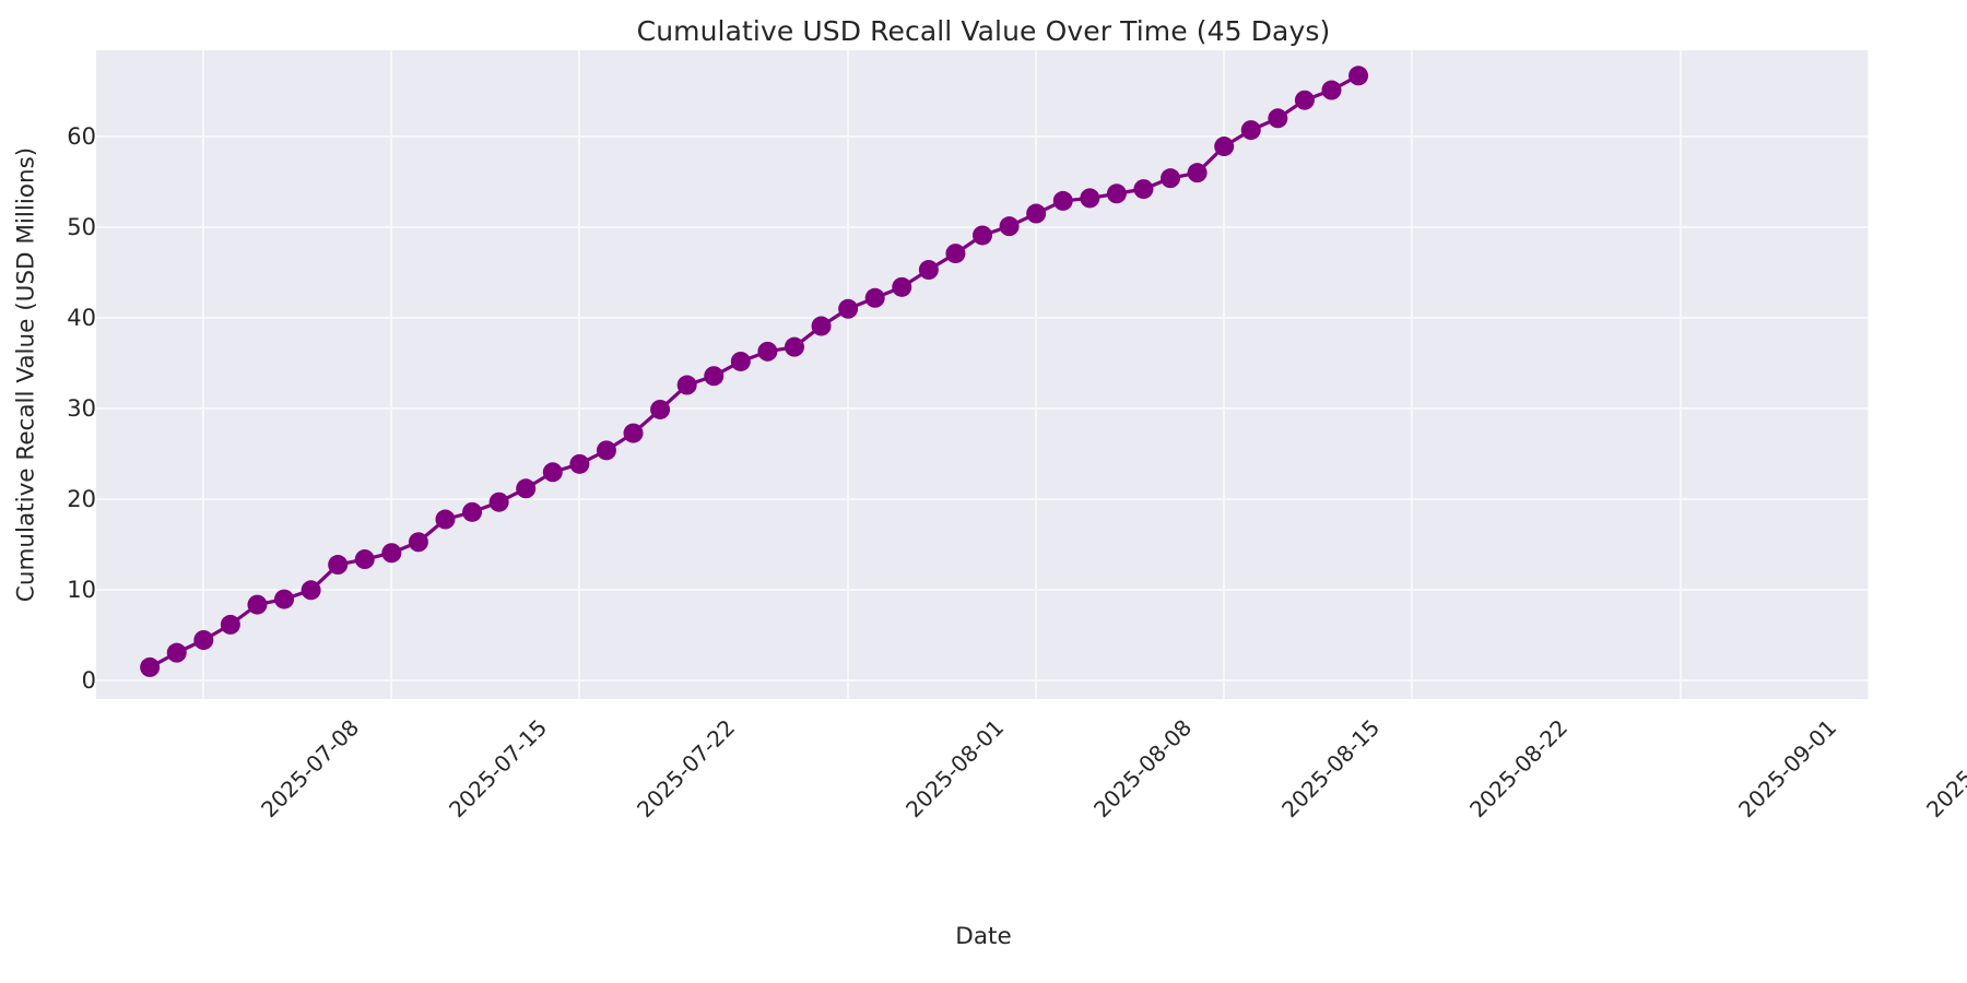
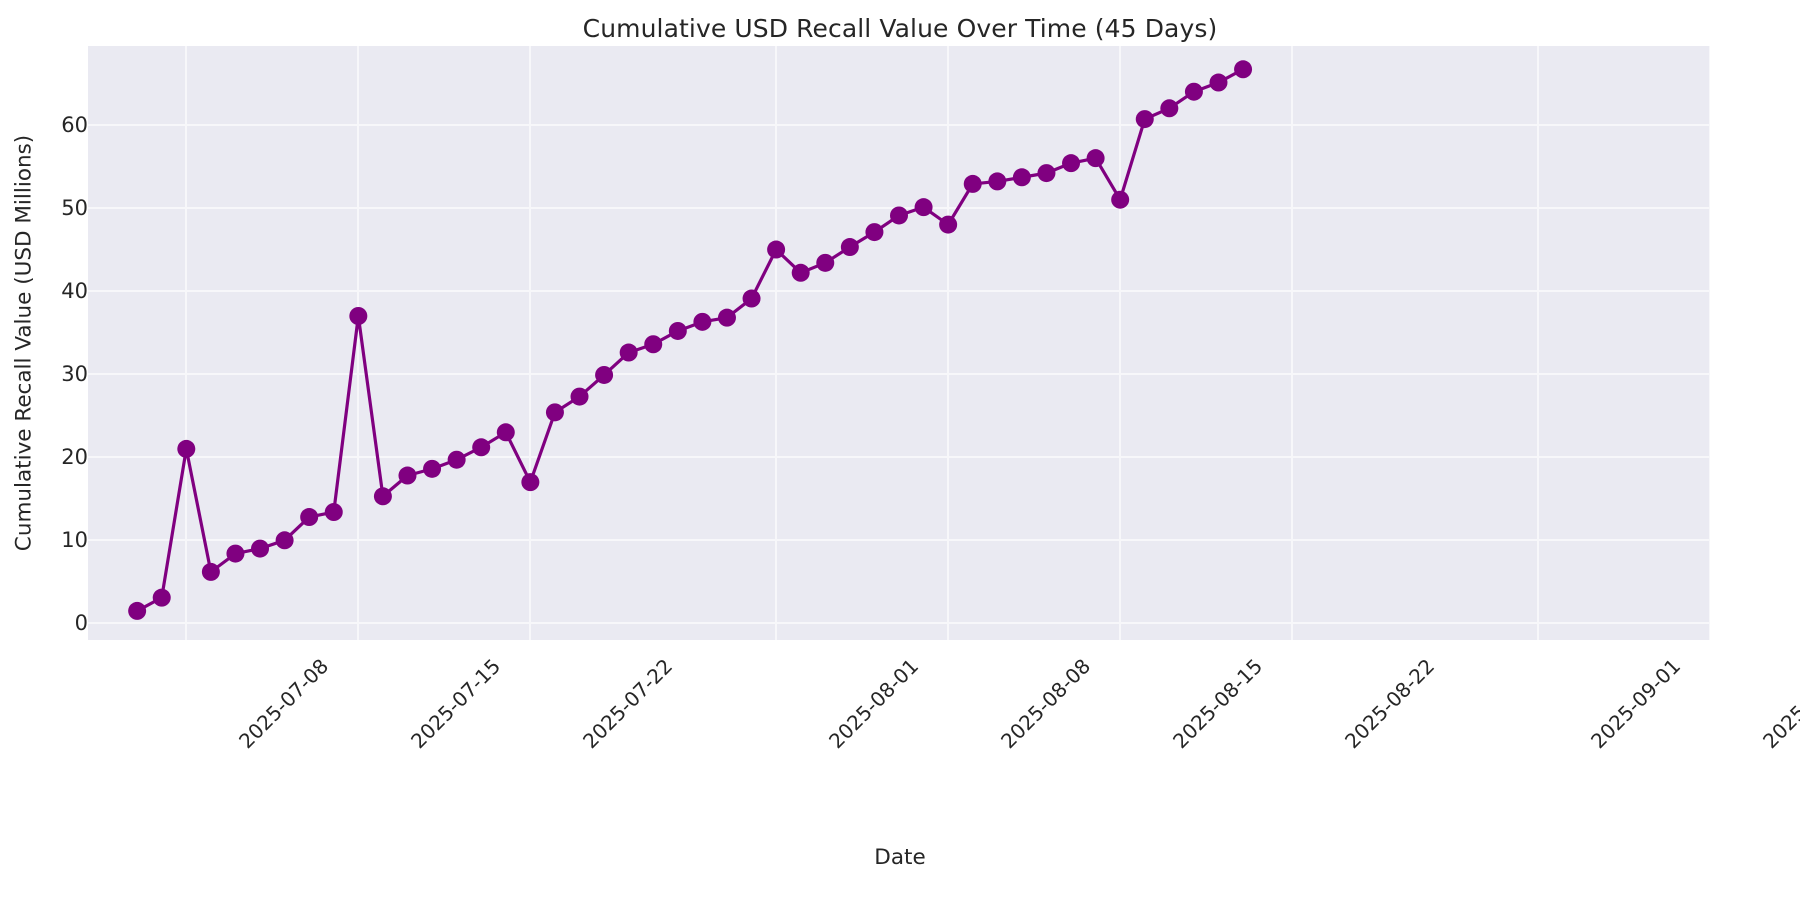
2025-07-08: 4 -> 21
2025-07-15: 14 -> 37
2025-07-22: 24 -> 17
2025-08-01: 41 -> 45
2025-08-08: 52 -> 48
2025-08-15: 59 -> 51
